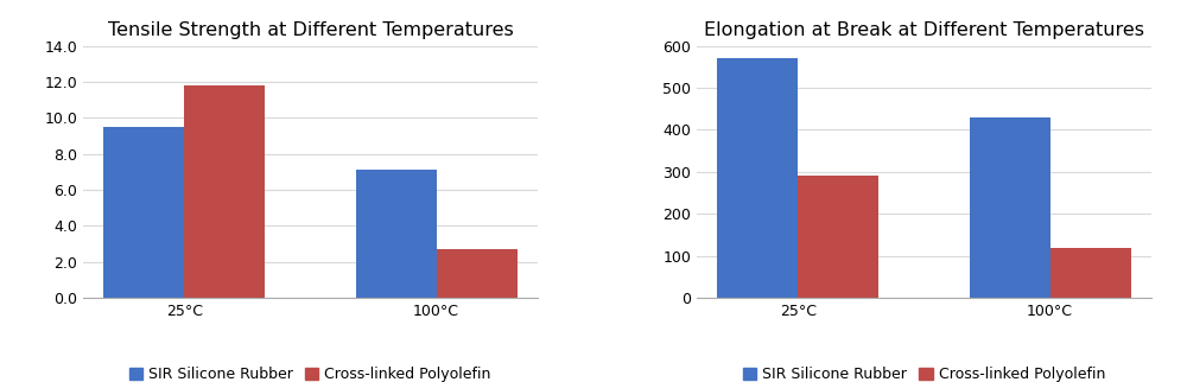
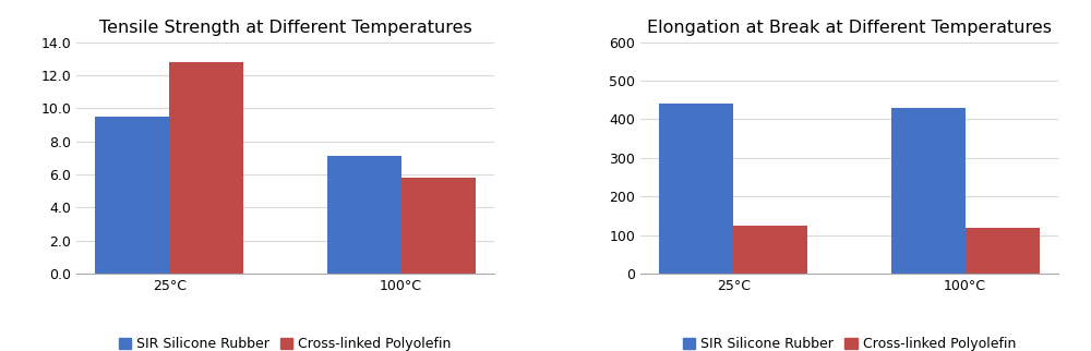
Tensile Strength at Different Temperatures/Cross-linked Polyolefin/25°C: 11.8 -> 12.8
Tensile Strength at Different Temperatures/Cross-linked Polyolefin/100°C: 2.7 -> 5.8
Elongation at Break at Different Temperatures/SIR Silicone Rubber/25°C: 570 -> 440
Elongation at Break at Different Temperatures/Cross-linked Polyolefin/25°C: 290 -> 125
